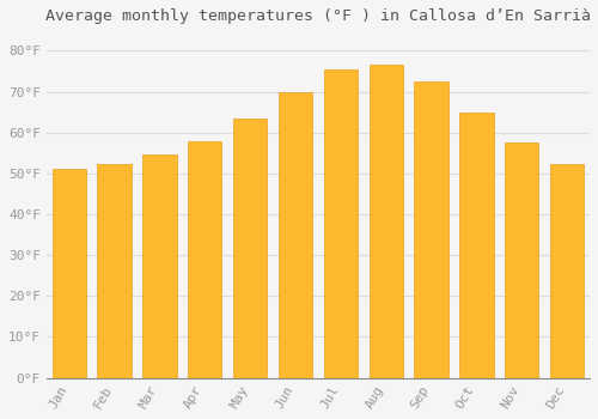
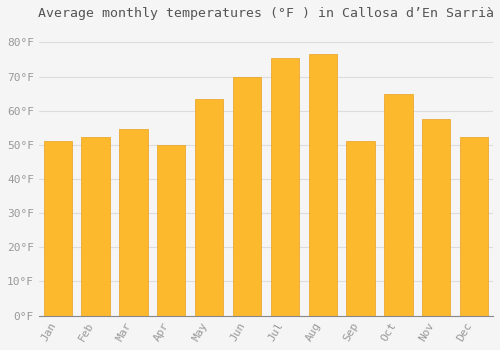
Apr: 58.0°F -> 50.0°F
Sep: 72.5°F -> 51.0°F
